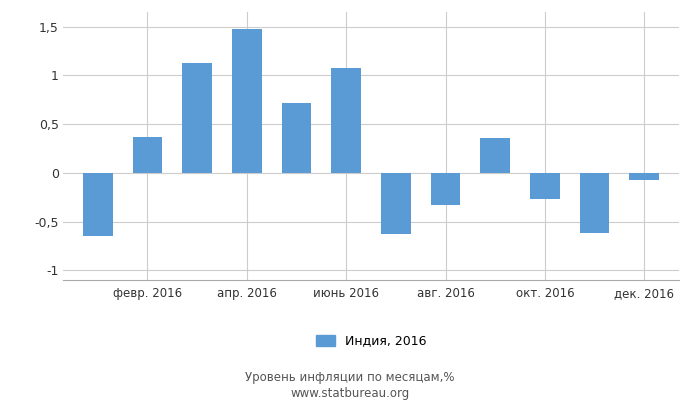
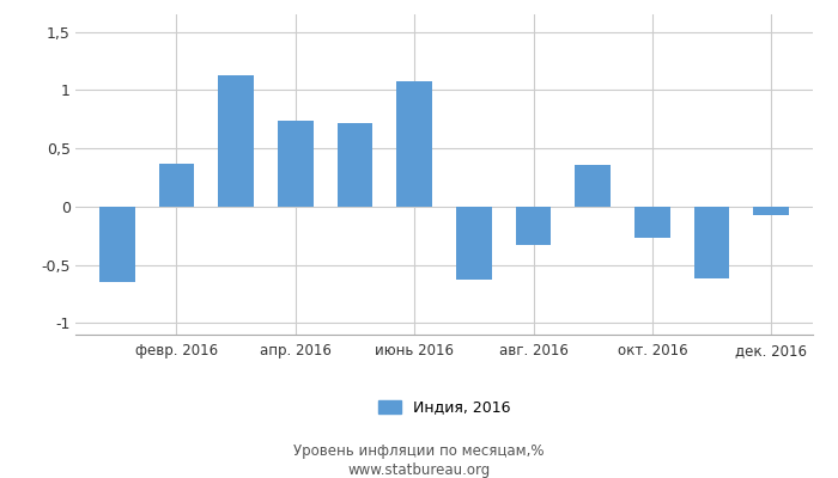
апр. 2016: 1,48 -> 0,74
